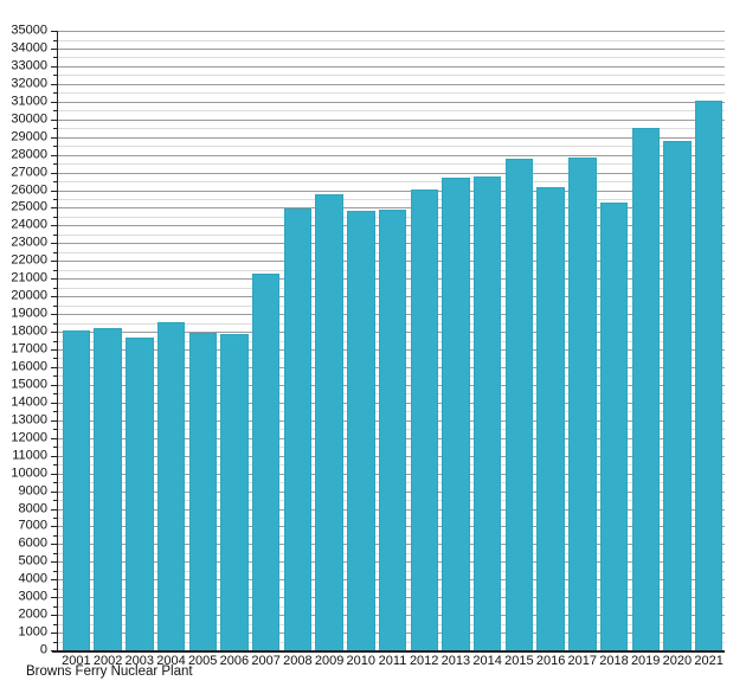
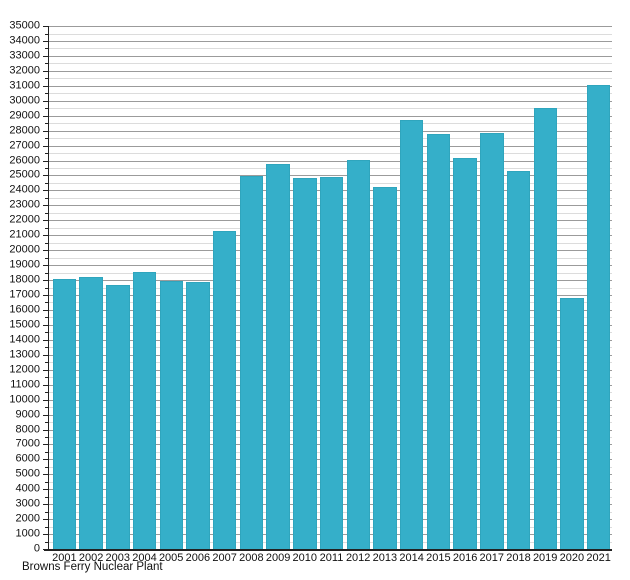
2013: 26700 -> 24200
2014: 26800 -> 28700
2020: 28800 -> 16800
